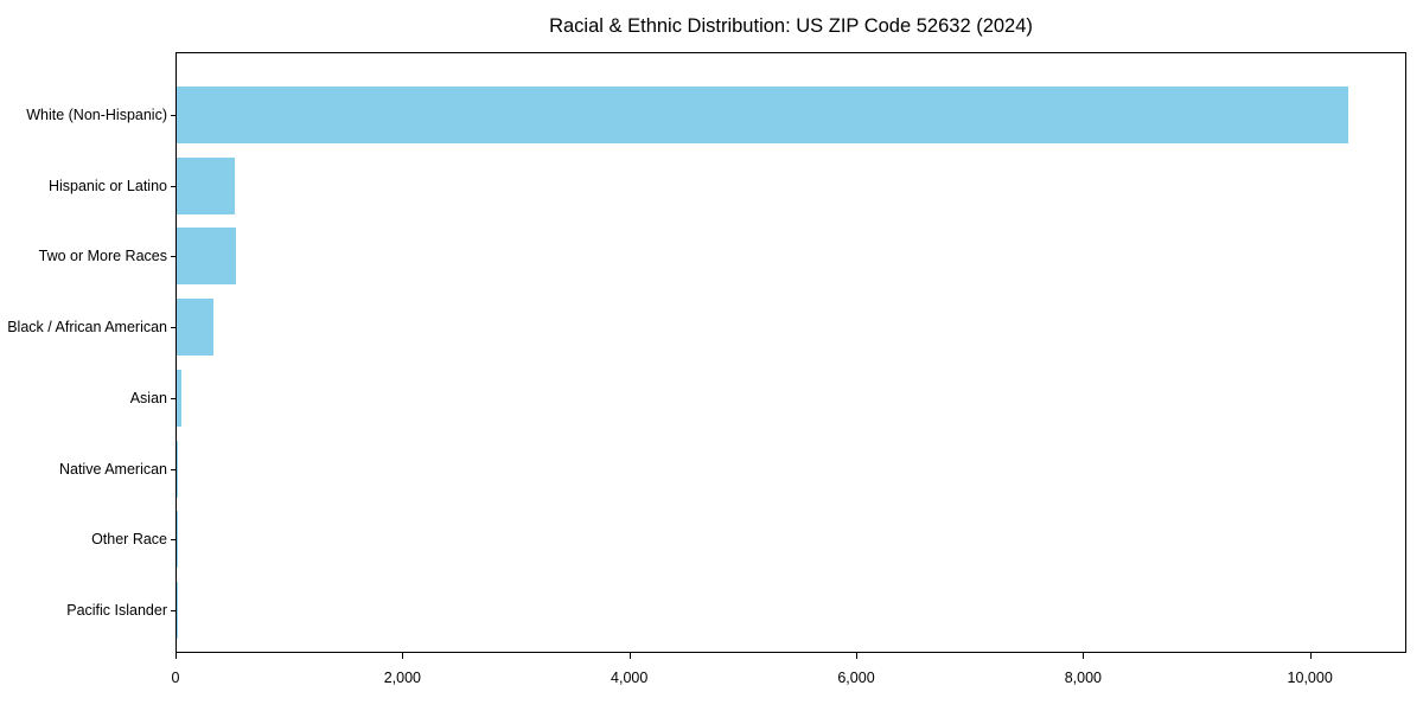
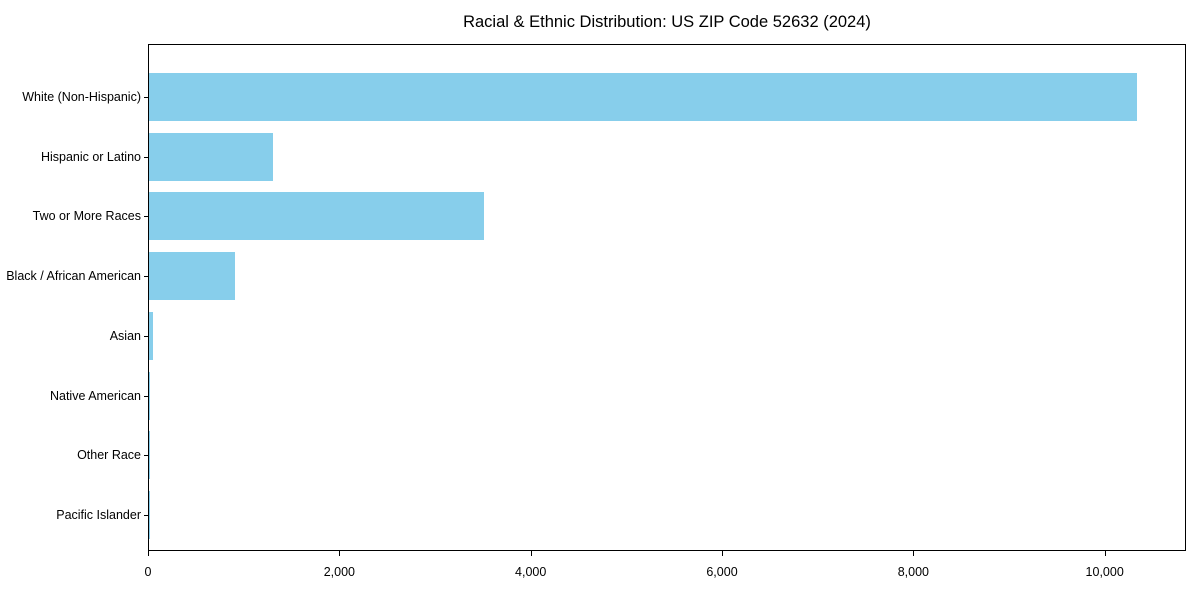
Hispanic or Latino: 500 -> 1300
Two or More Races: 500 -> 3500
Black / African American: 300 -> 900
